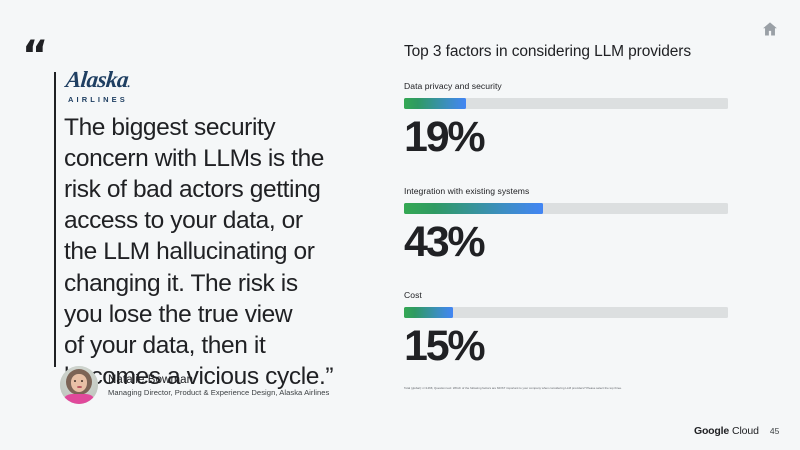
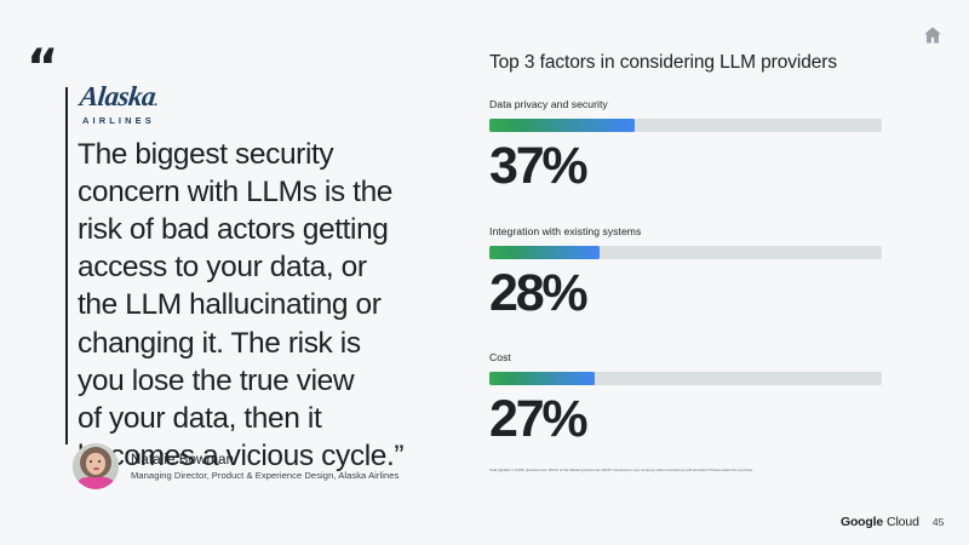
Data privacy and security: 19% -> 37%
Integration with existing systems: 43% -> 28%
Cost: 15% -> 27%
